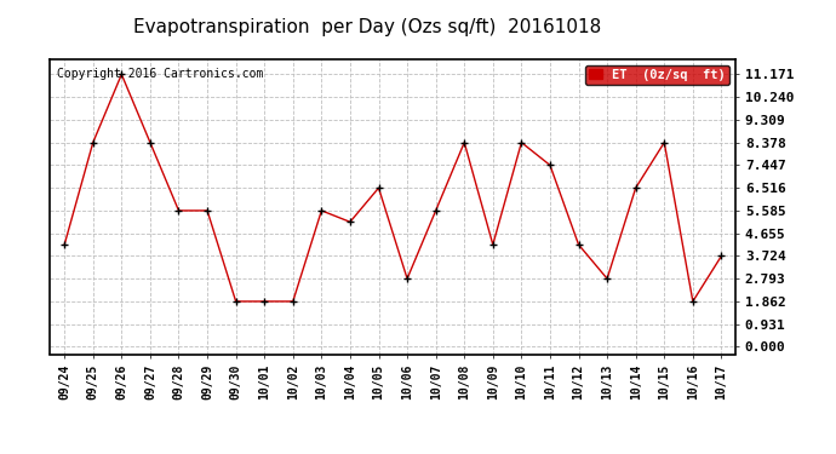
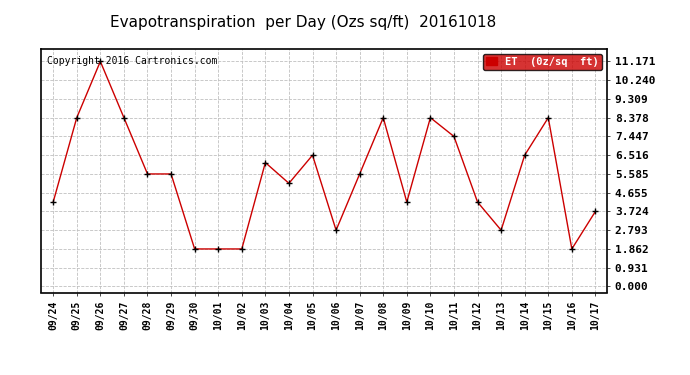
10/03: 5.58 -> 6.15
